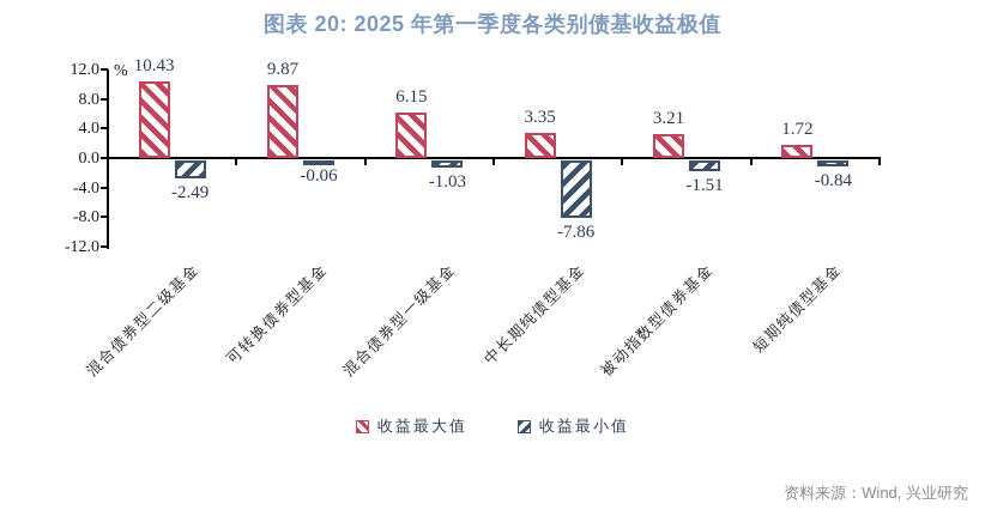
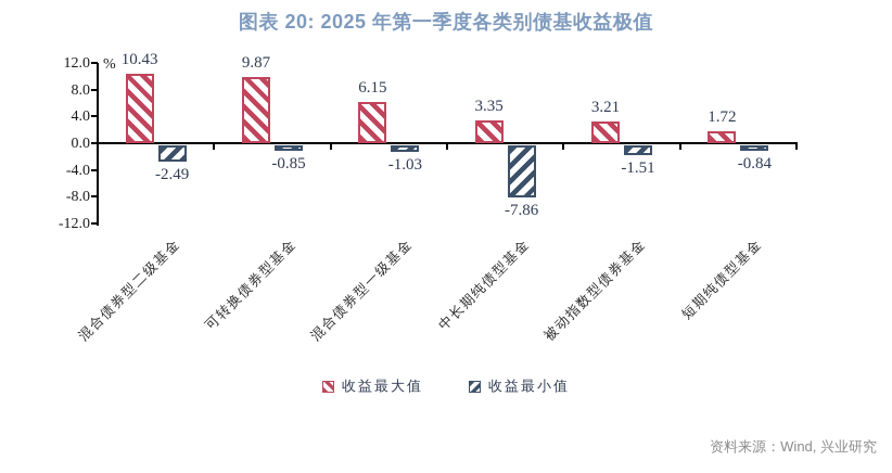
收益最小值/可转换债券型基金: -0.06 -> -0.85
